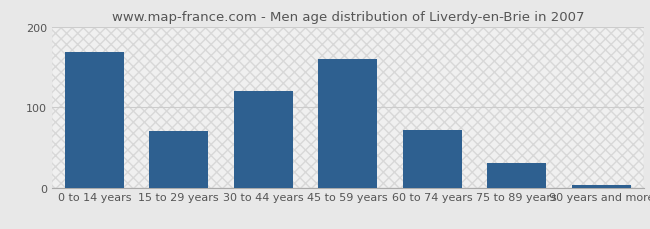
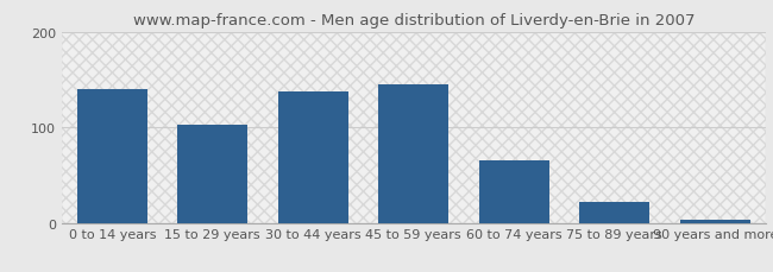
0 to 14 years: 168 -> 140
15 to 29 years: 70 -> 102
30 to 44 years: 120 -> 137
45 to 59 years: 160 -> 145
60 to 74 years: 72 -> 65
75 to 89 years: 30 -> 22
